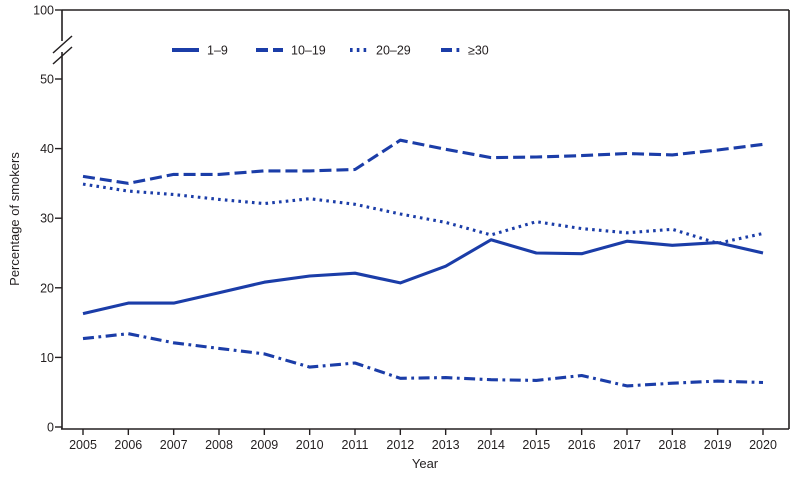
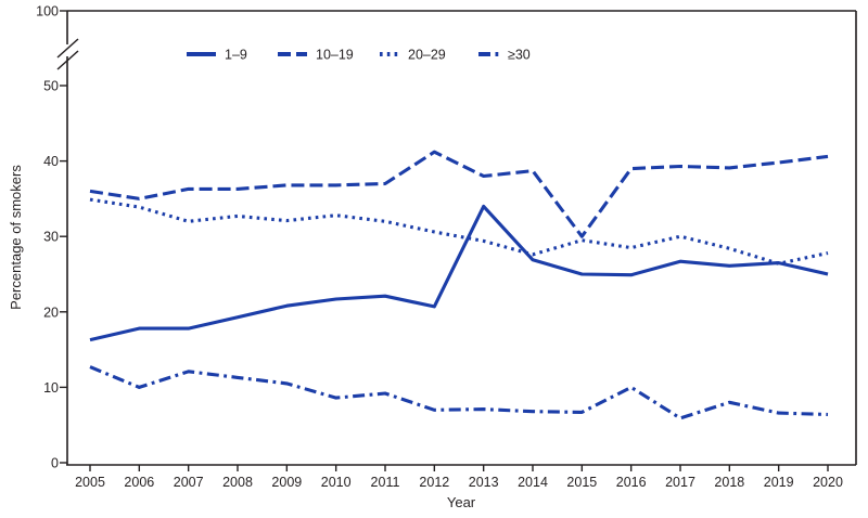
≥30/2006: 13 -> 10
20–29/2007: 33 -> 32
1–9/2013: 23 -> 34
10–19/2013: 40 -> 38
10–19/2015: 39 -> 30
≥30/2016: 7 -> 10
20–29/2017: 28 -> 30
≥30/2018: 6 -> 8
